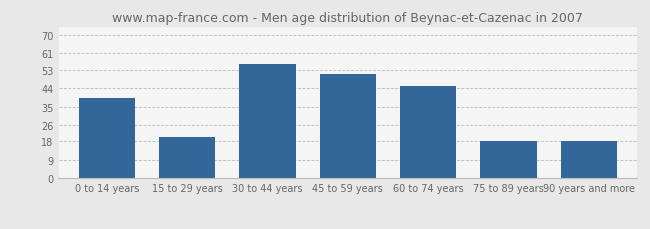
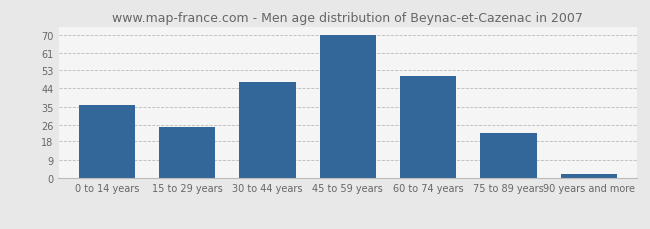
0 to 14 years: 39 -> 36
15 to 29 years: 20 -> 25
30 to 44 years: 56 -> 47
45 to 59 years: 51 -> 70
60 to 74 years: 45 -> 50
75 to 89 years: 18 -> 22
90 years and more: 18 -> 2
